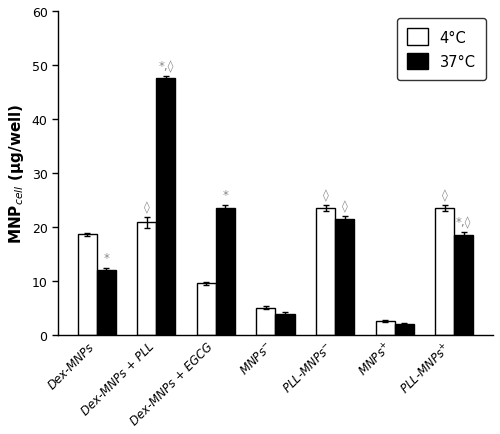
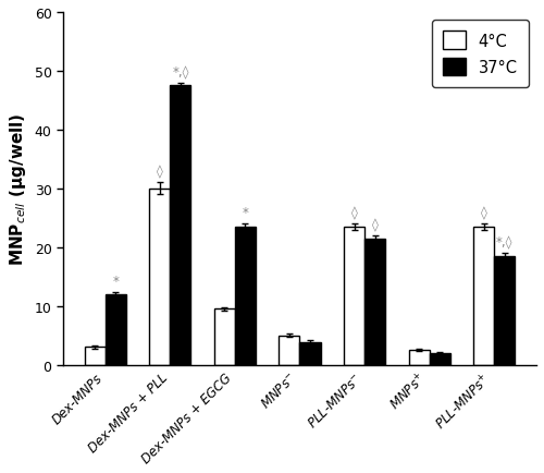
4°C/Dex-MNPs: 18.6 -> 3.0
4°C/Dex-MNPs + PLL: 20.8 -> 30.0
